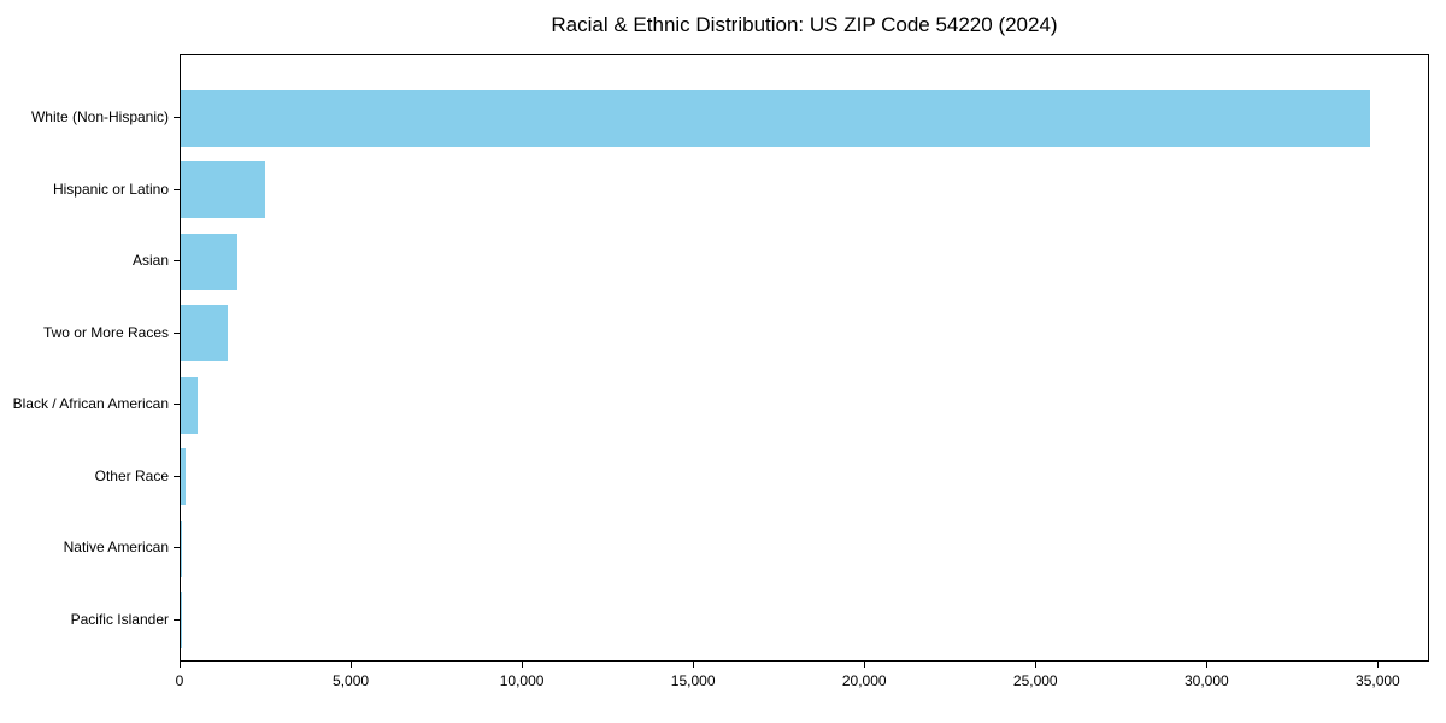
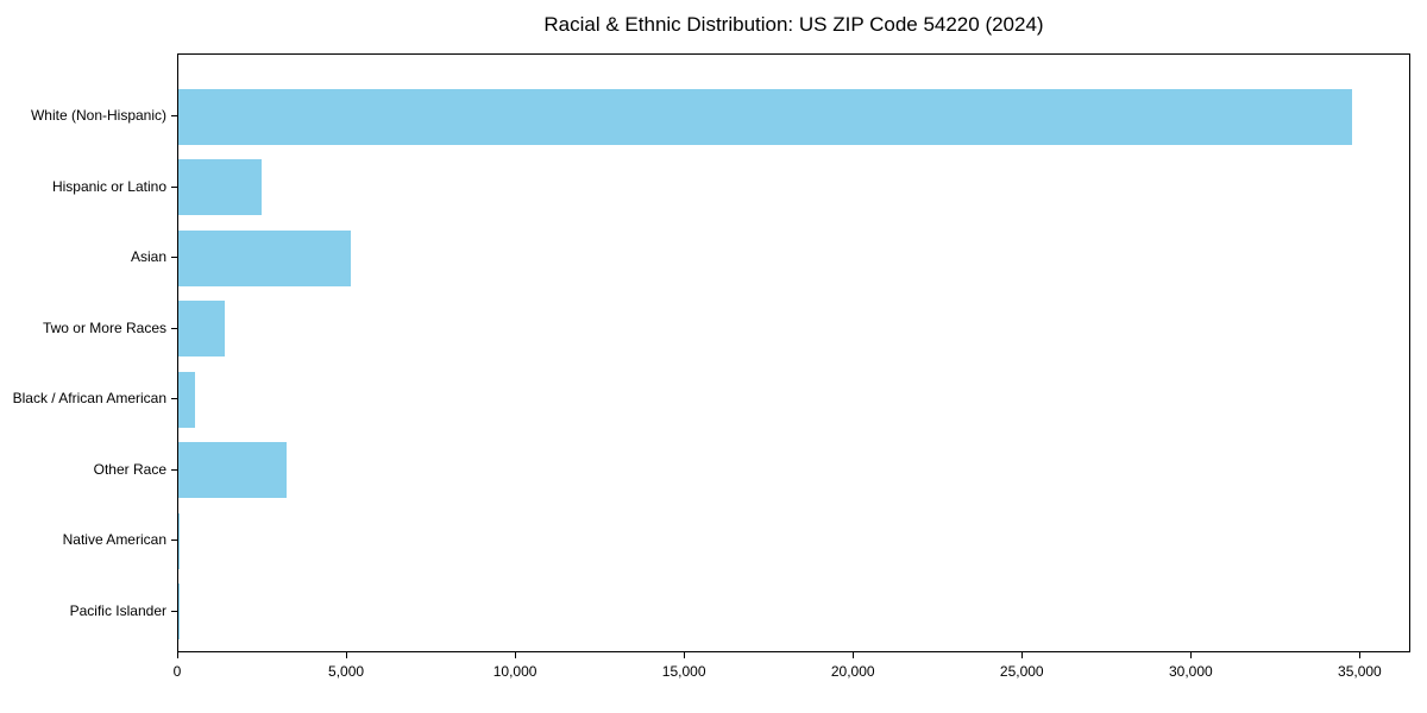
Asian: 1600 -> 5100
Other Race: 100 -> 3200
